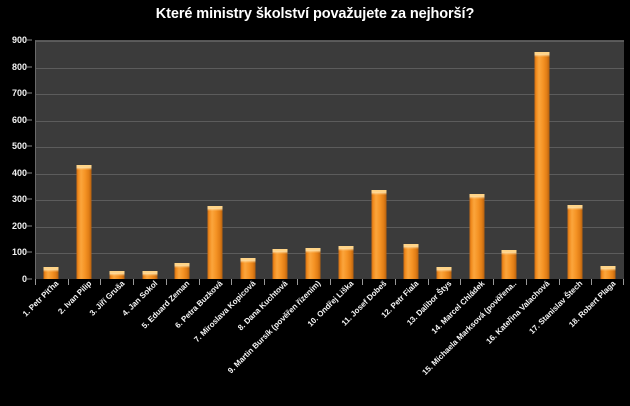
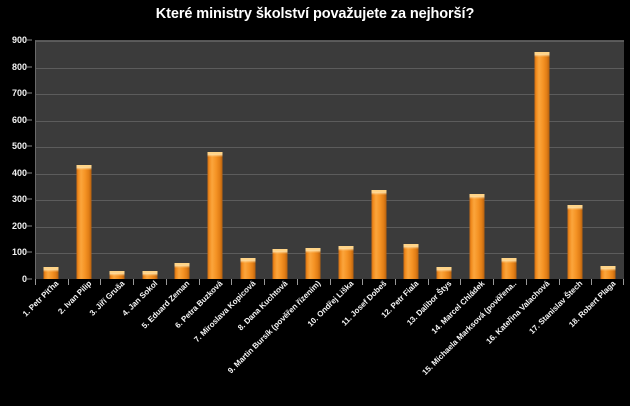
6. Petra Buzková: 280 -> 480
15. Michaela Marksová (pověřena..: 110 -> 80
